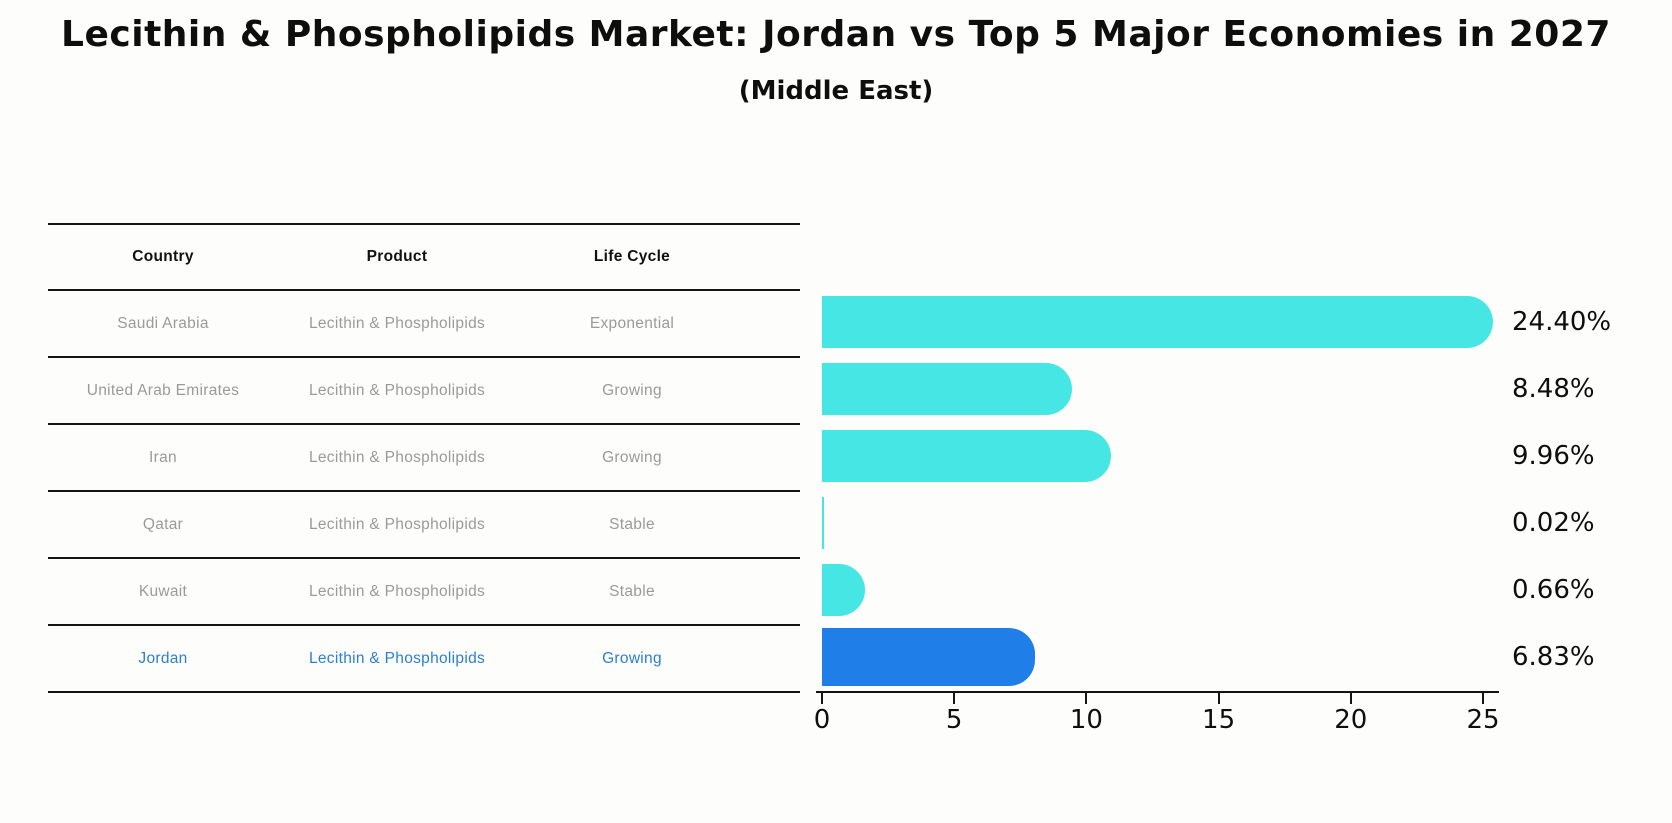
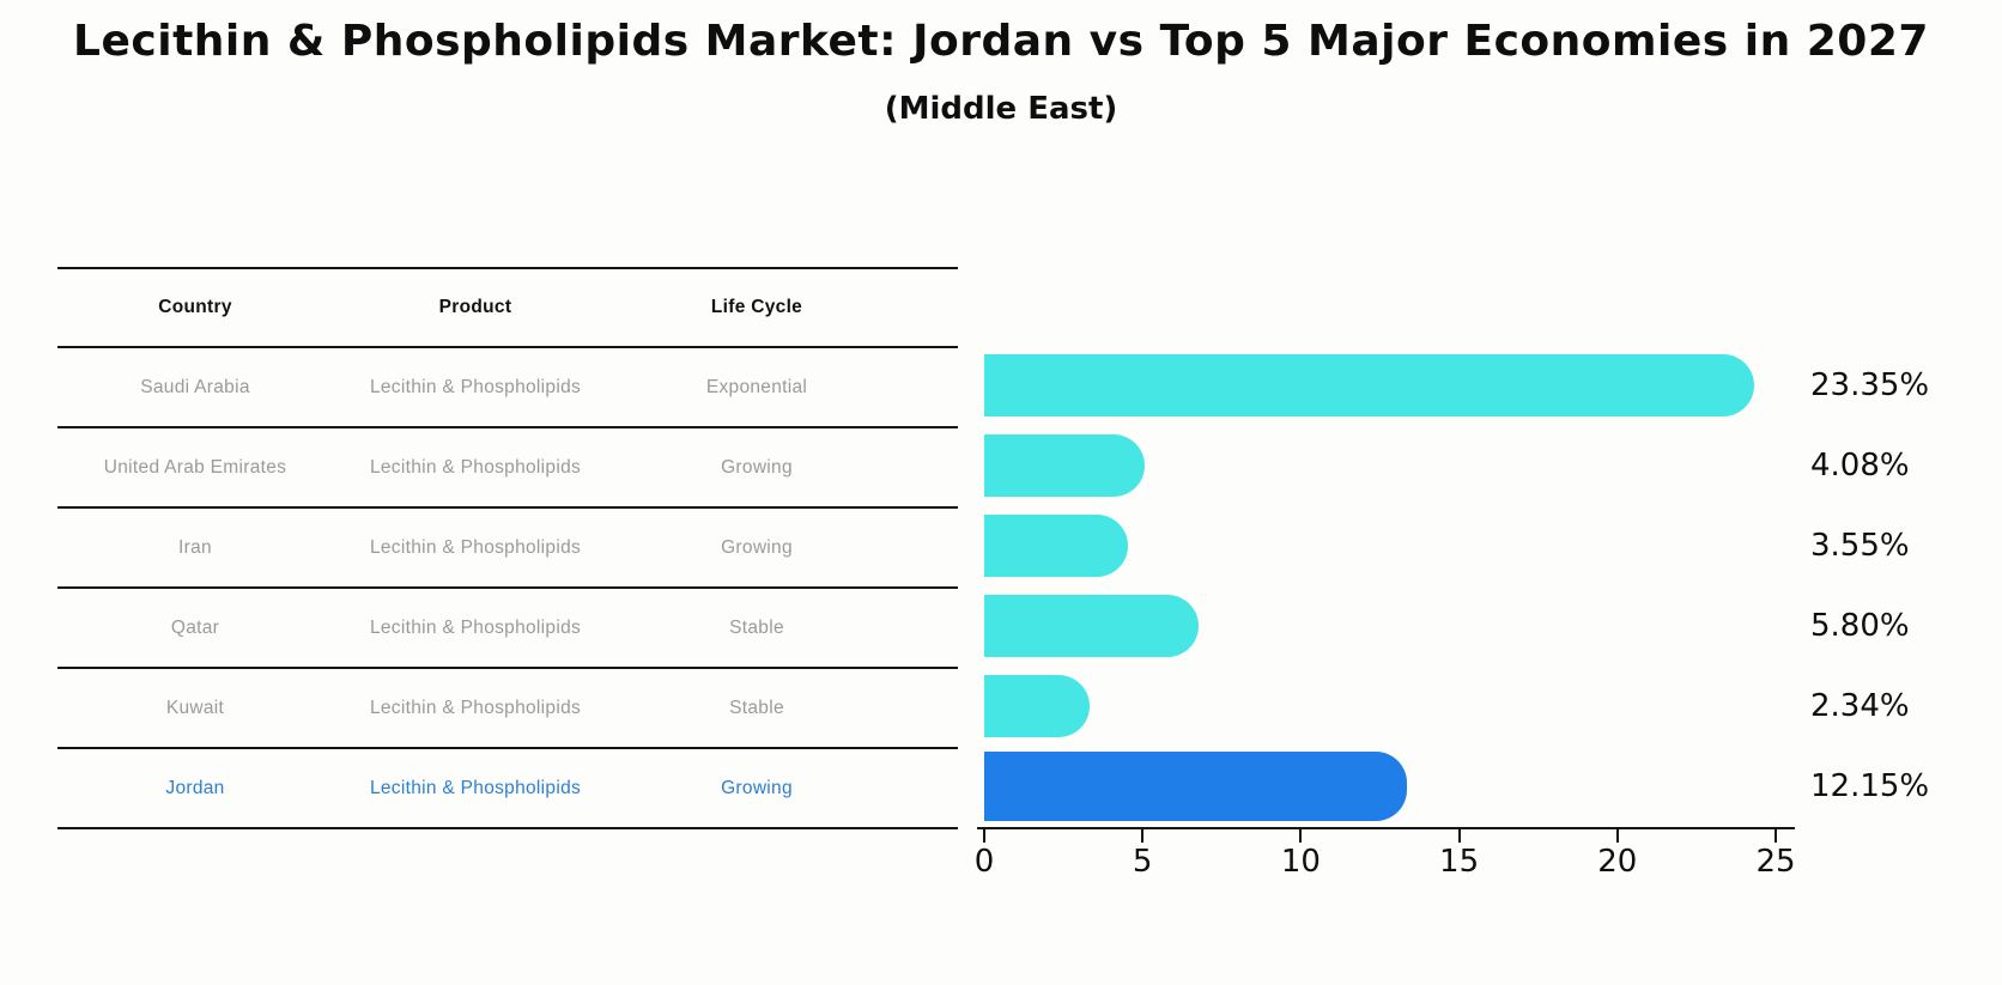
Saudi Arabia: 24.40% -> 23.35%
United Arab Emirates: 8.48% -> 4.08%
Iran: 9.96% -> 3.55%
Qatar: 0.02% -> 5.80%
Kuwait: 0.66% -> 2.34%
Jordan: 6.83% -> 12.15%
